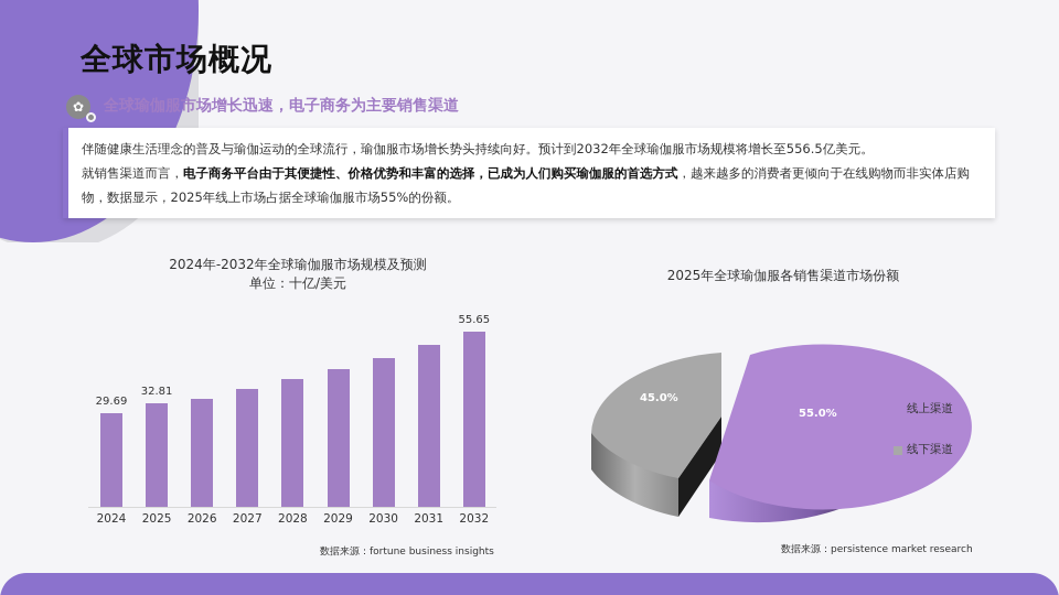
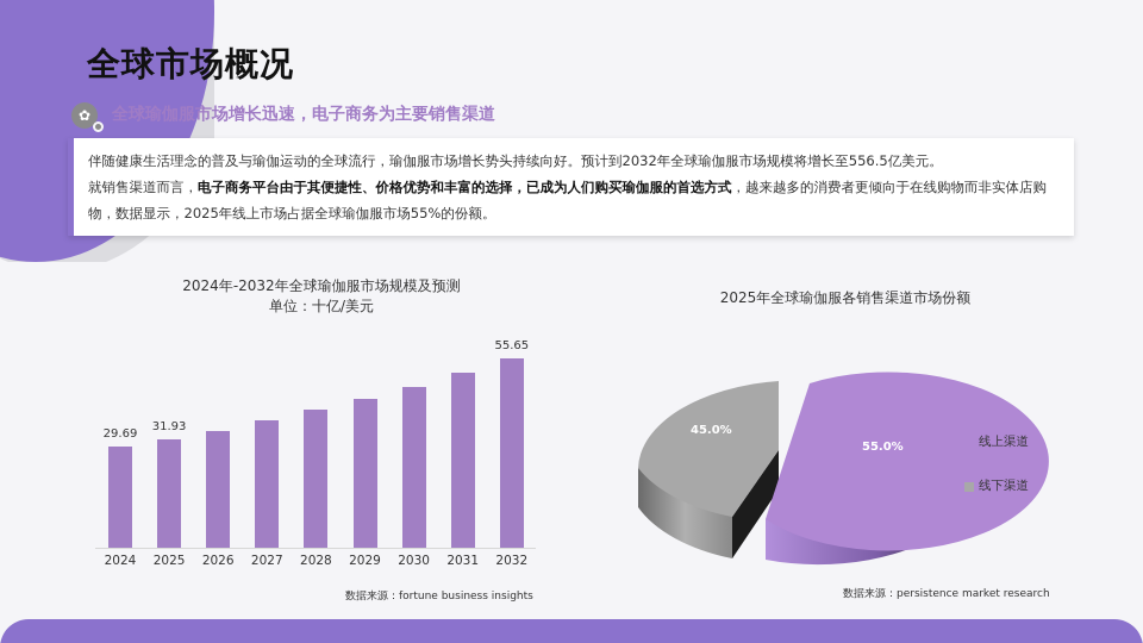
2024年-2032年全球瑜伽服市场规模及预测/2025: 32.81 -> 31.93
